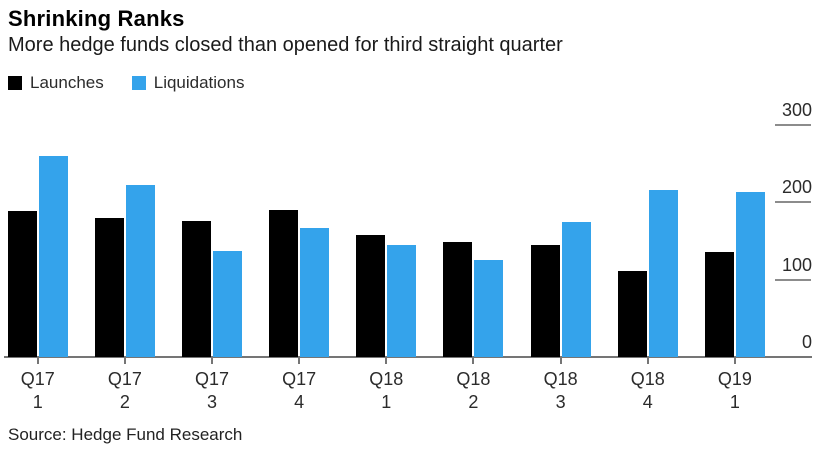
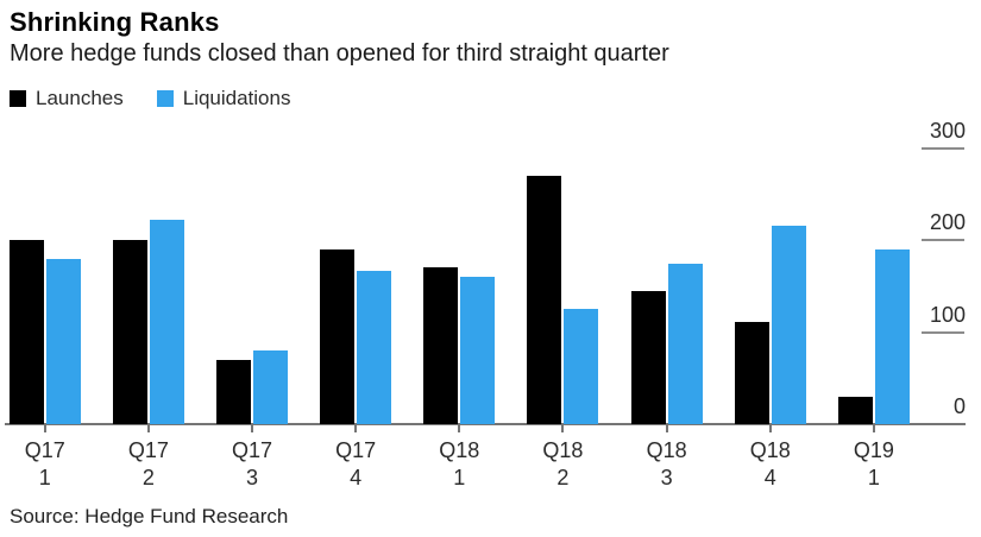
Launches/Q17 1: 190 -> 200
Liquidations/Q17 1: 260 -> 180
Launches/Q17 2: 180 -> 200
Launches/Q17 3: 180 -> 70
Liquidations/Q17 3: 140 -> 80
Launches/Q18 1: 160 -> 170
Liquidations/Q18 1: 140 -> 160
Launches/Q18 2: 150 -> 270
Launches/Q19 1: 140 -> 30
Liquidations/Q19 1: 210 -> 190
